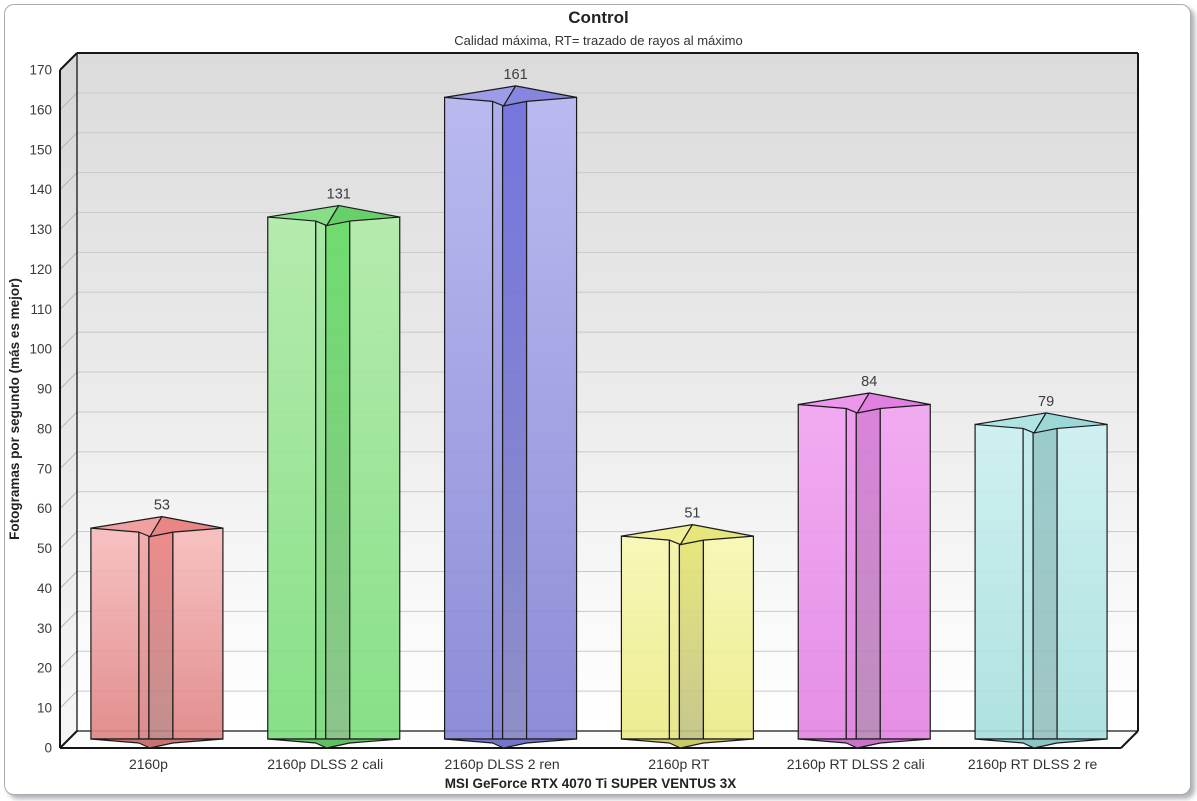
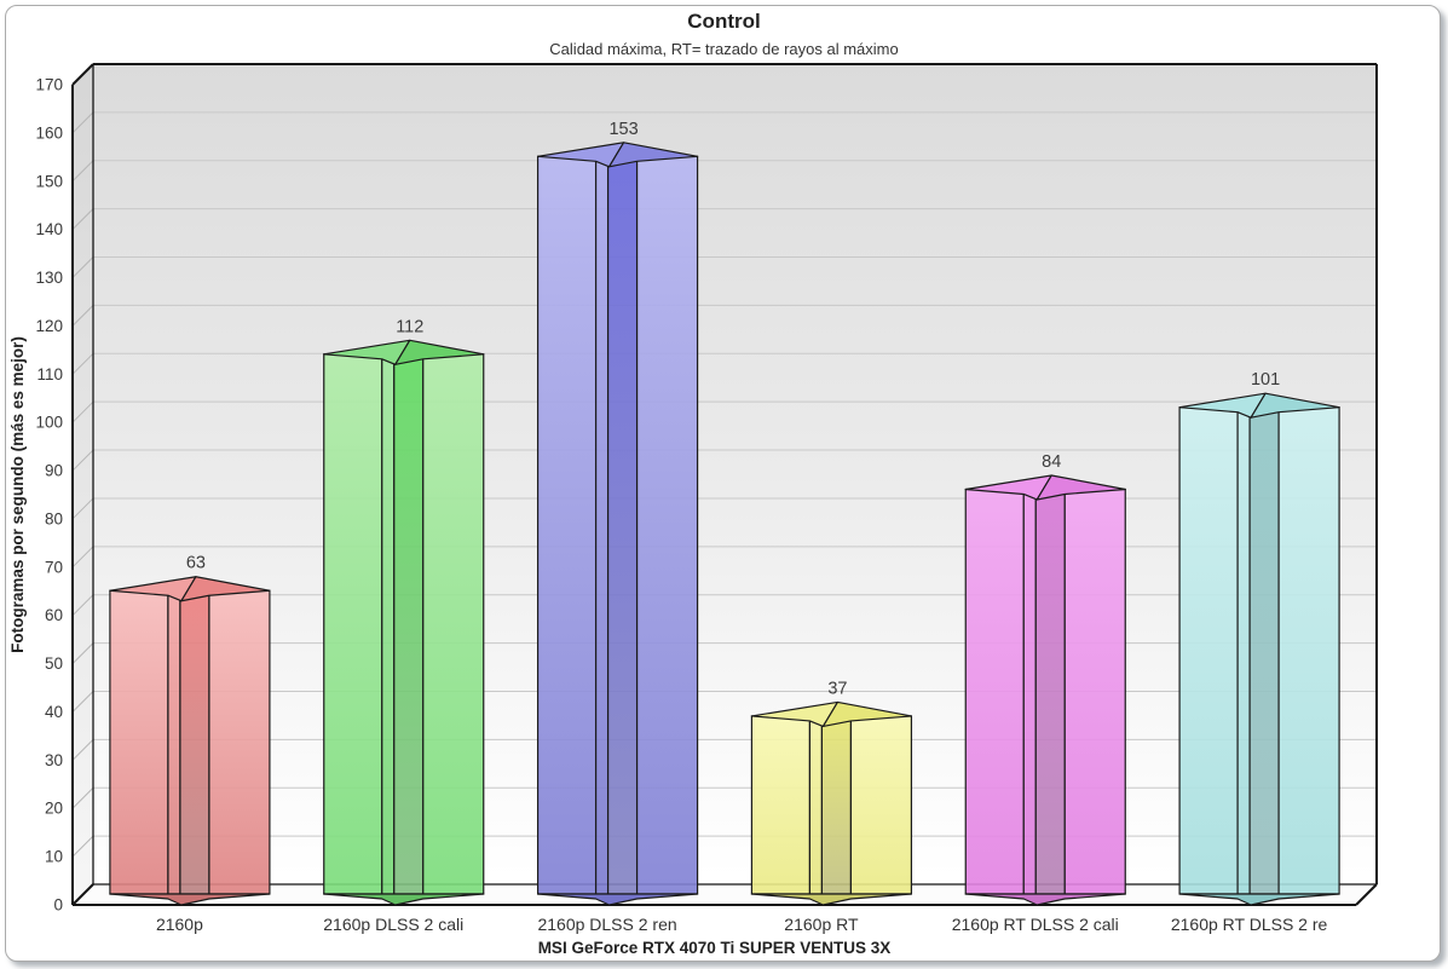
2160p: 53 -> 63
2160p DLSS 2 cali: 131 -> 112
2160p DLSS 2 ren: 161 -> 153
2160p RT: 51 -> 37
2160p RT DLSS 2 re: 79 -> 101
